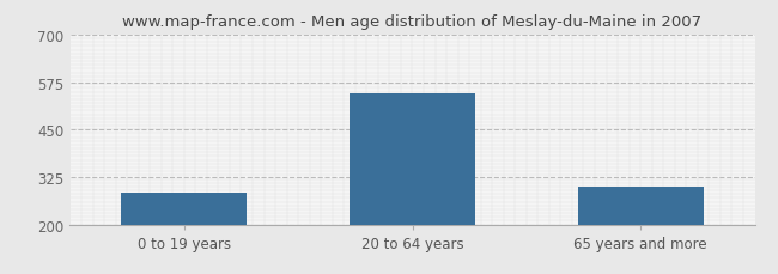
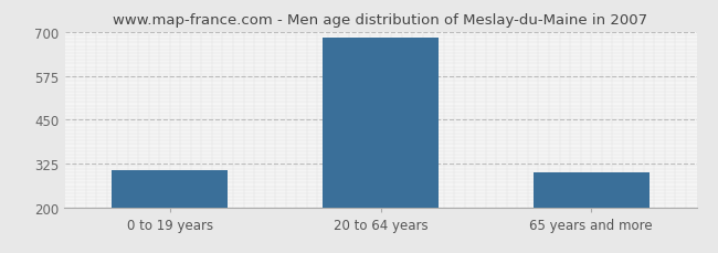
0 to 19 years: 285 -> 305
20 to 64 years: 545 -> 683
